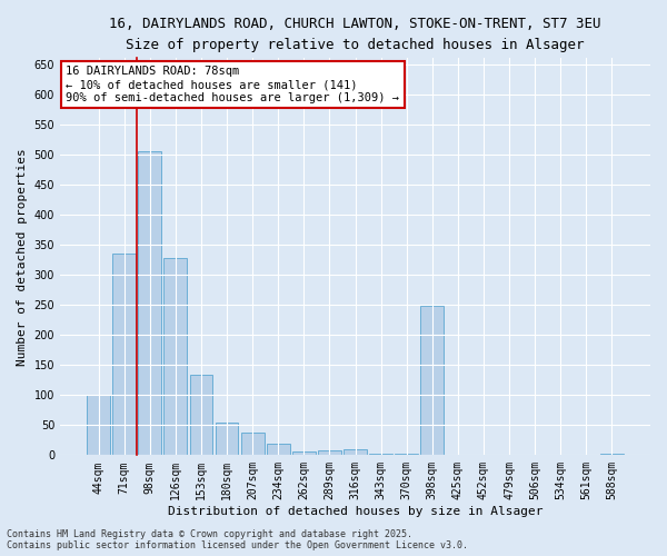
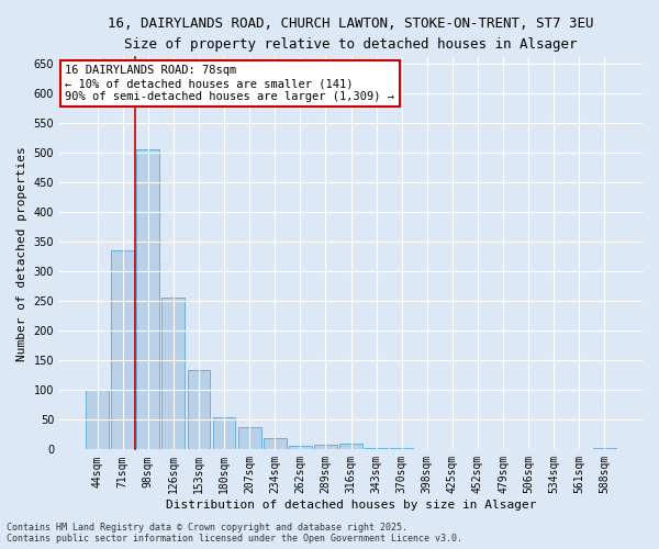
126sqm: 328 -> 255
398sqm: 248 -> 1
